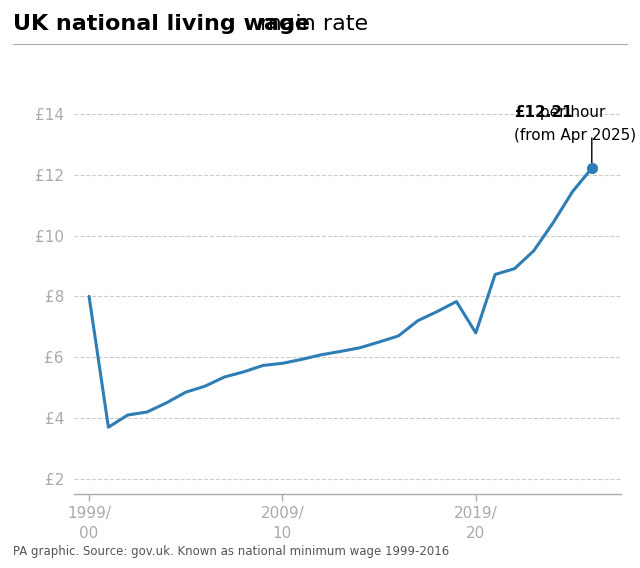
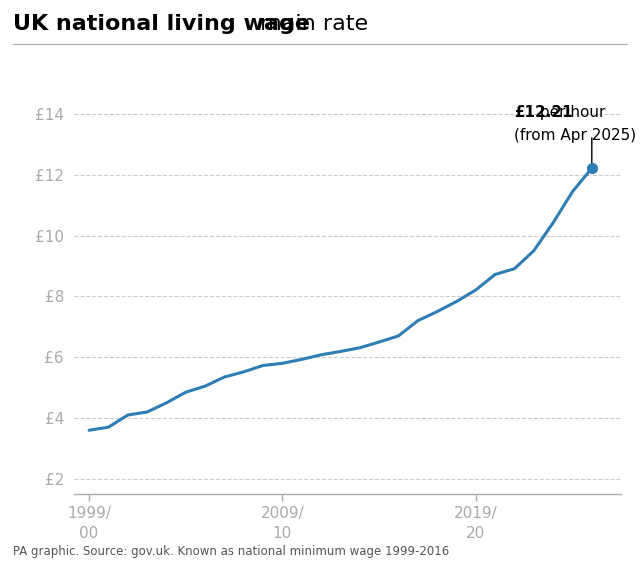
1999/ 00: £8.00 -> £3.60
2019/ 20: £6.80 -> £8.21
